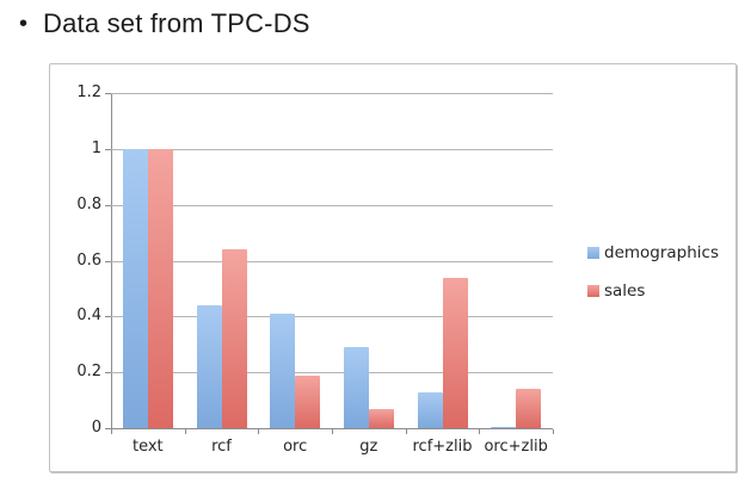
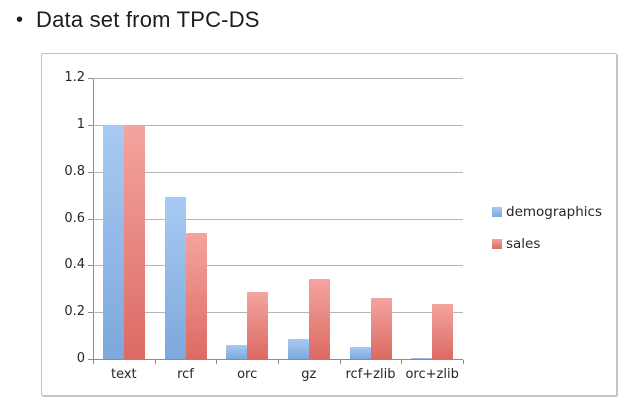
demographics/rcf: 0.44 -> 0.69
sales/rcf: 0.64 -> 0.54
demographics/orc: 0.41 -> 0.06
sales/orc: 0.19 -> 0.28
demographics/gz: 0.29 -> 0.09
sales/gz: 0.07 -> 0.34
demographics/rcf+zlib: 0.13 -> 0.05
sales/rcf+zlib: 0.54 -> 0.26
sales/orc+zlib: 0.14 -> 0.23
